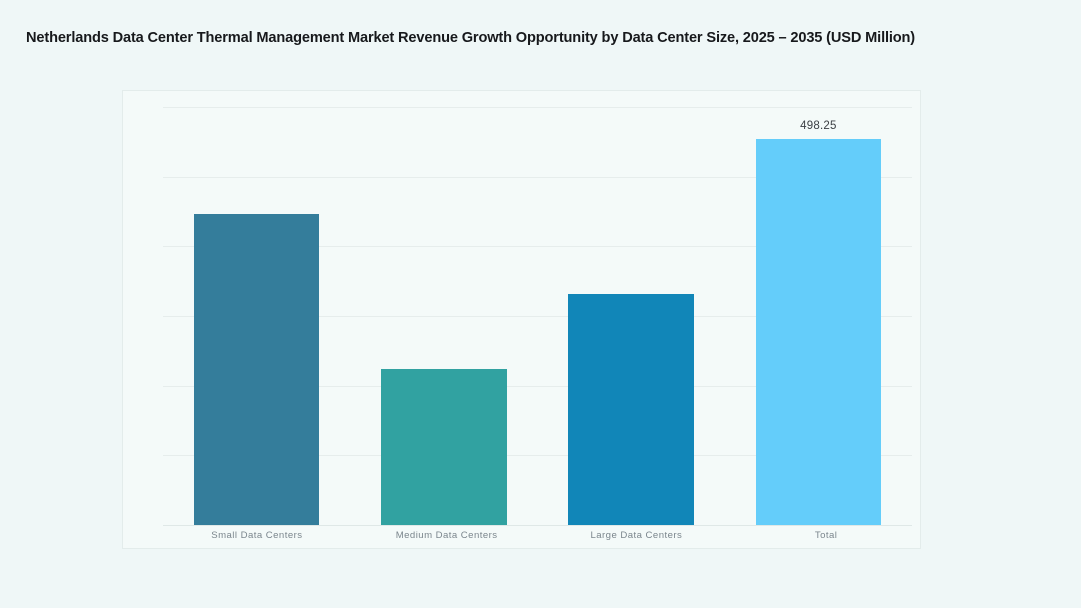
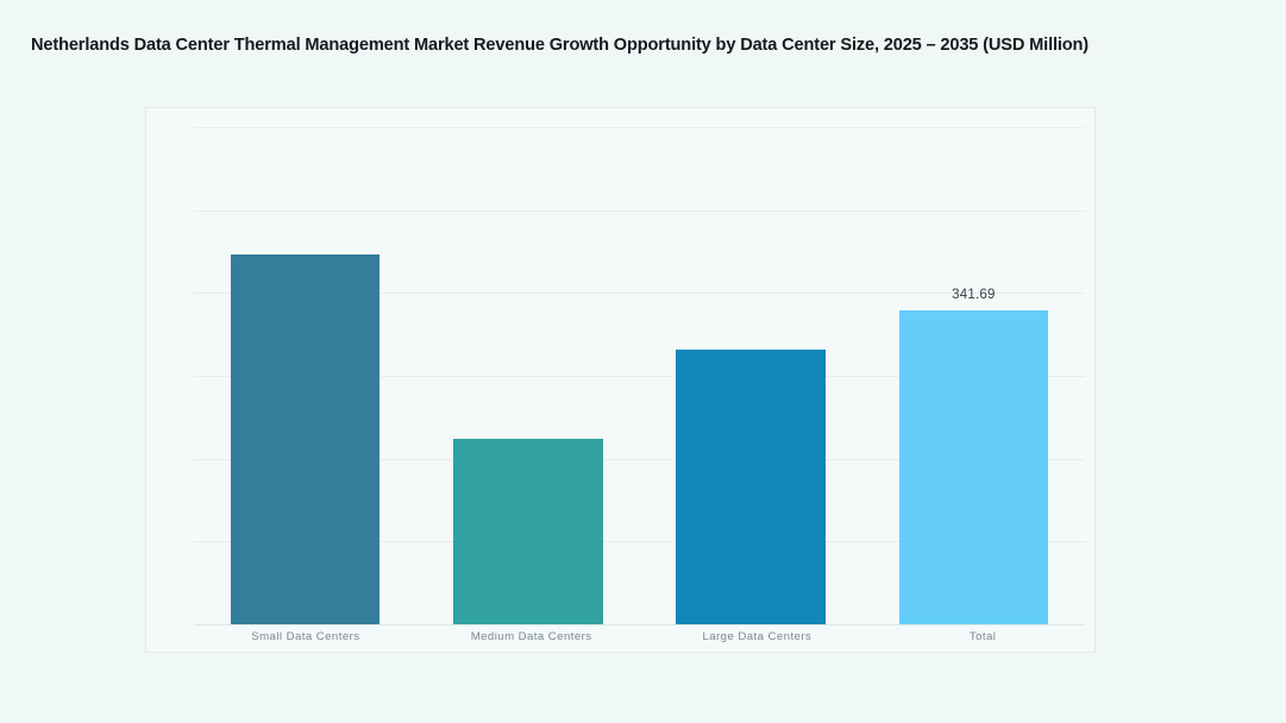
Total: 498.25 -> 341.69
